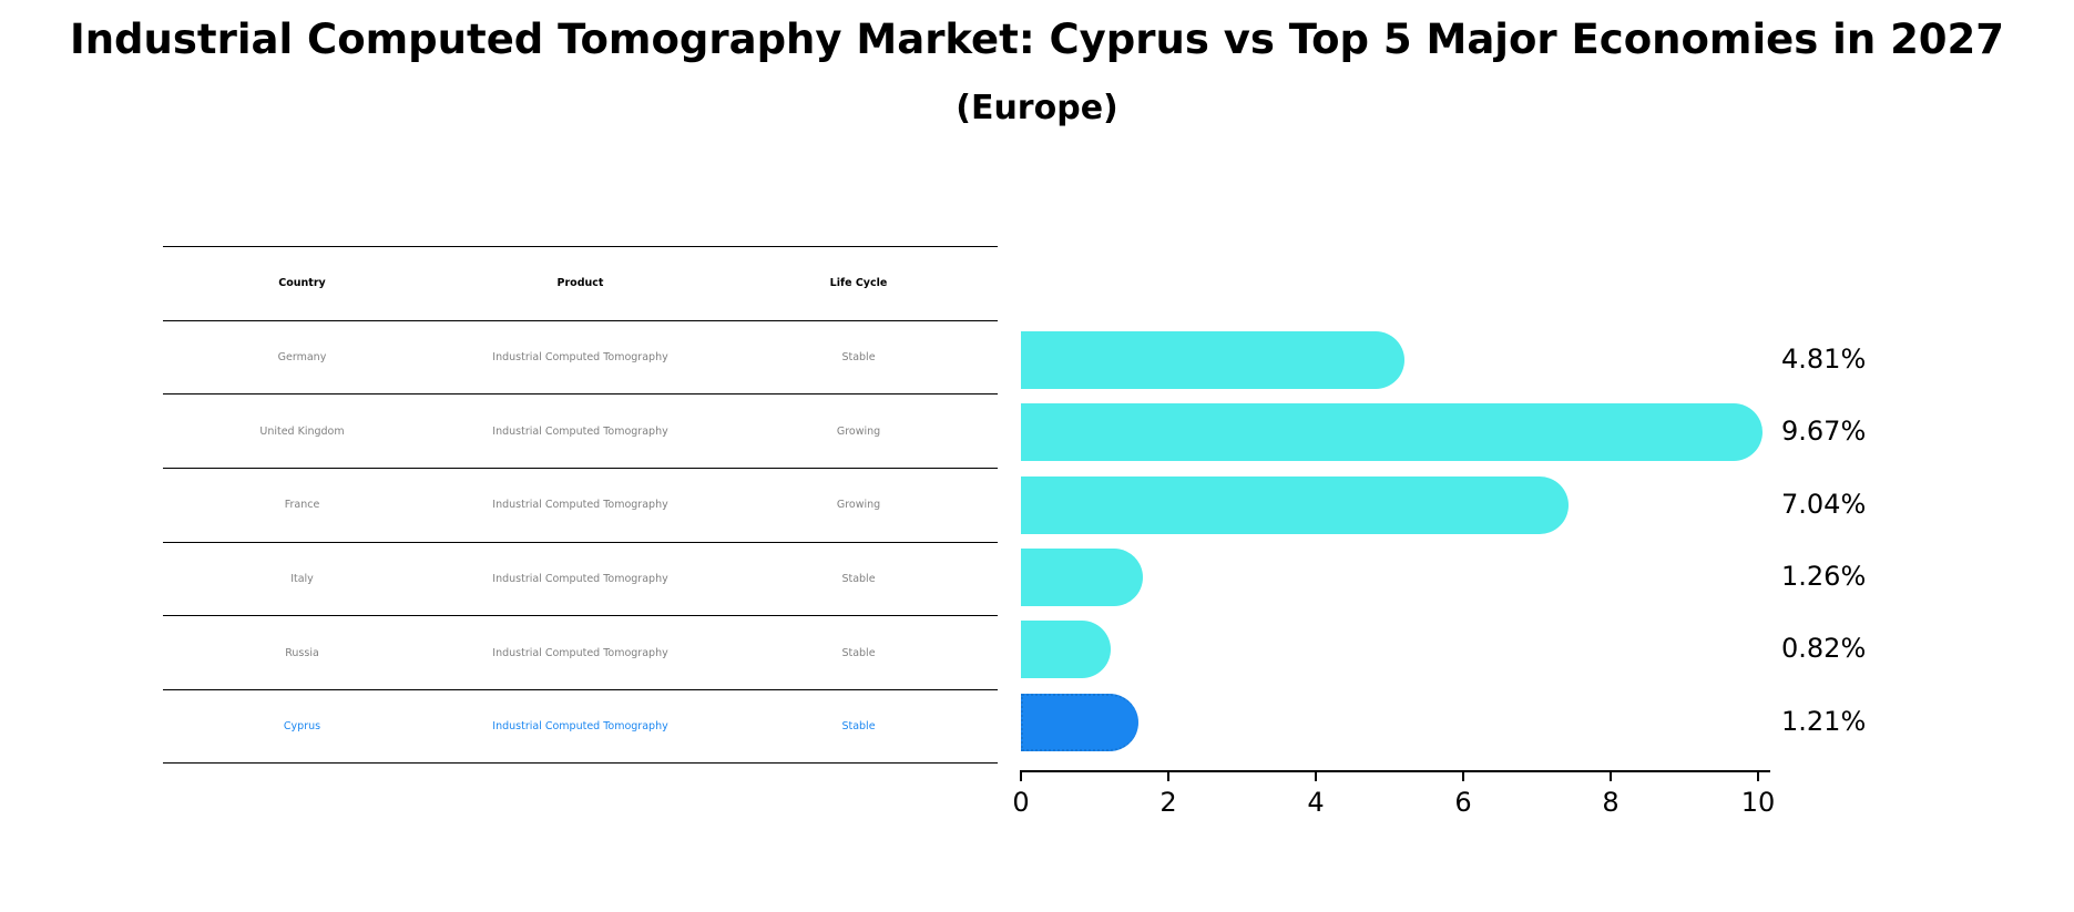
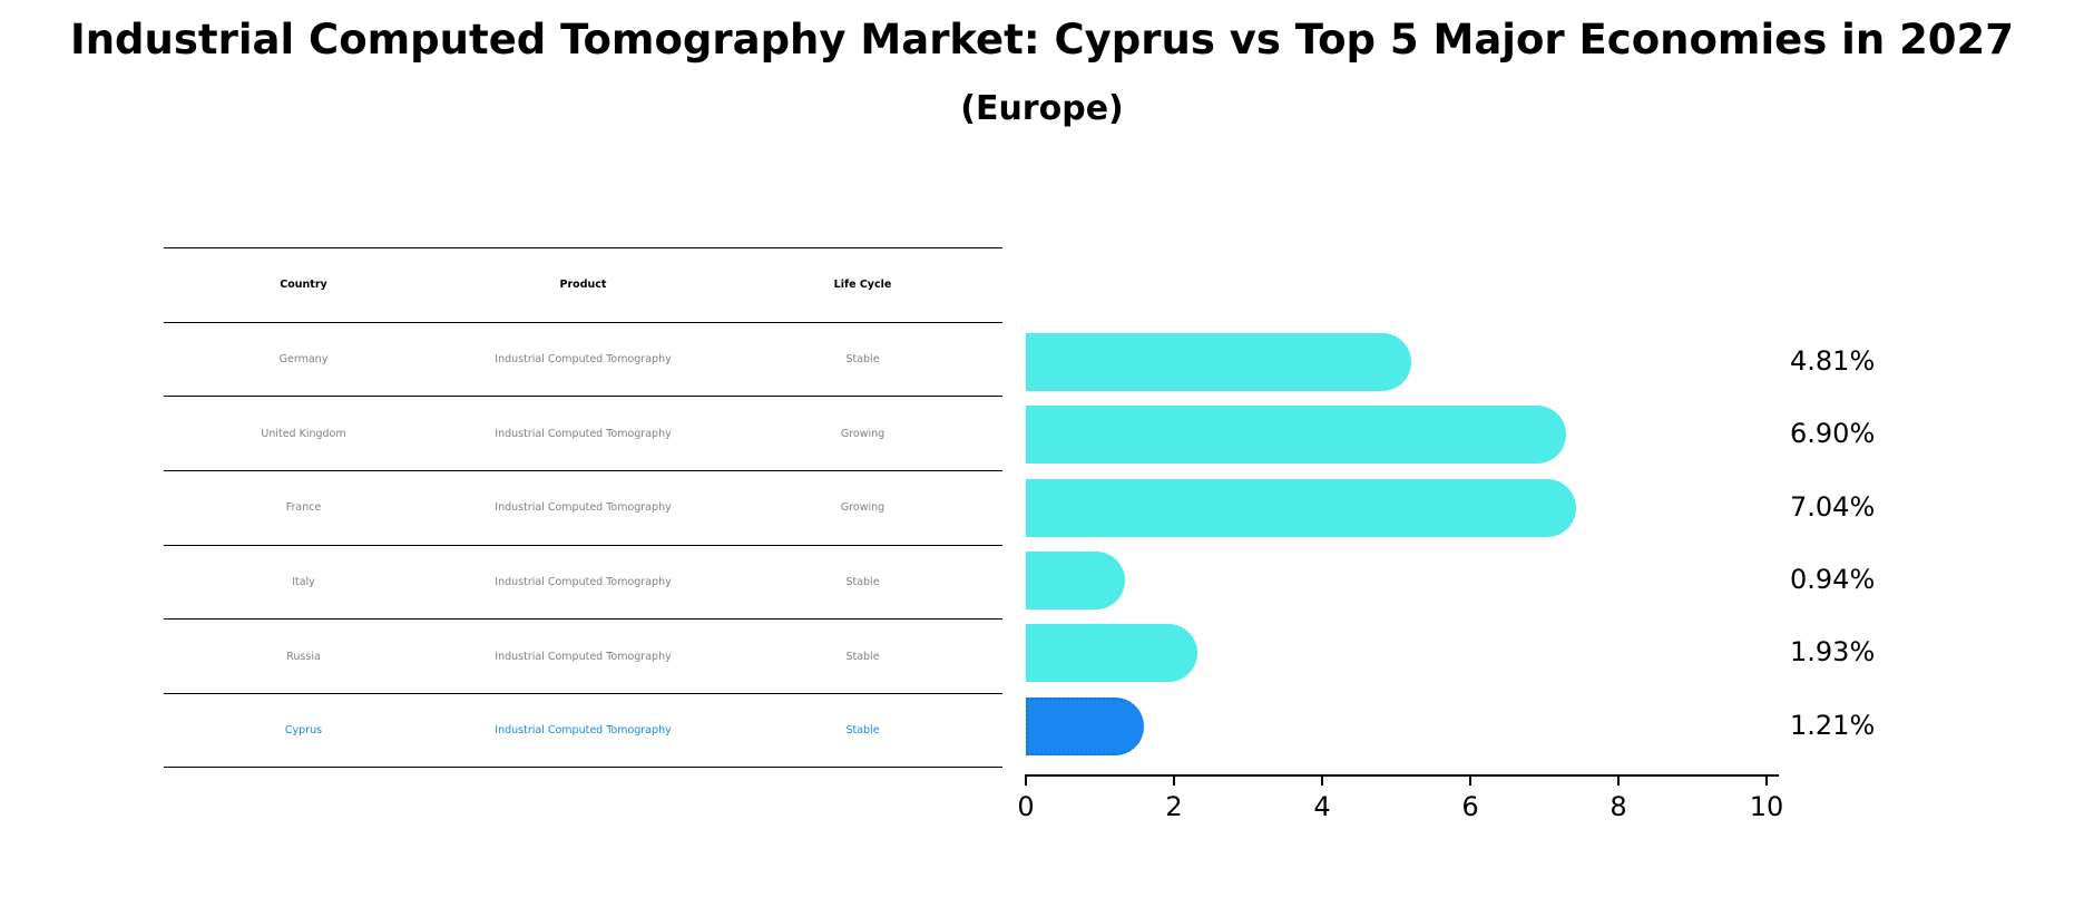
United Kingdom: 9.67% -> 6.90%
Italy: 1.26% -> 0.94%
Russia: 0.82% -> 1.93%
